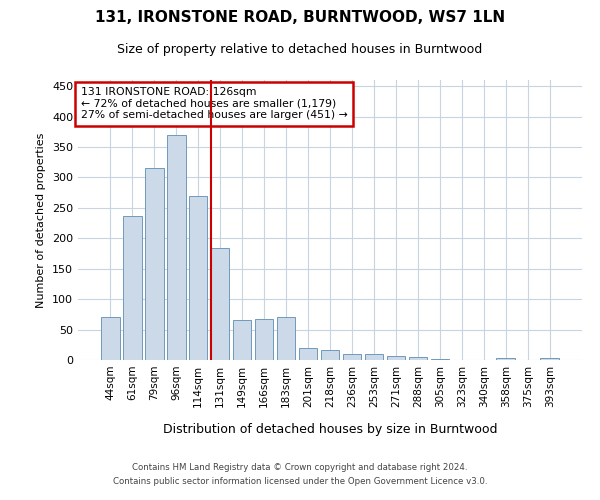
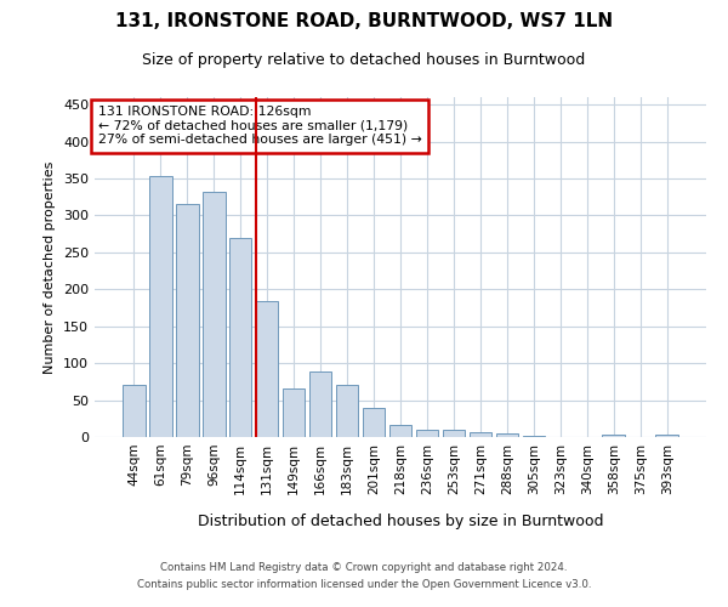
61sqm: 237 -> 354
96sqm: 369 -> 332
166sqm: 68 -> 88
201sqm: 20 -> 40
